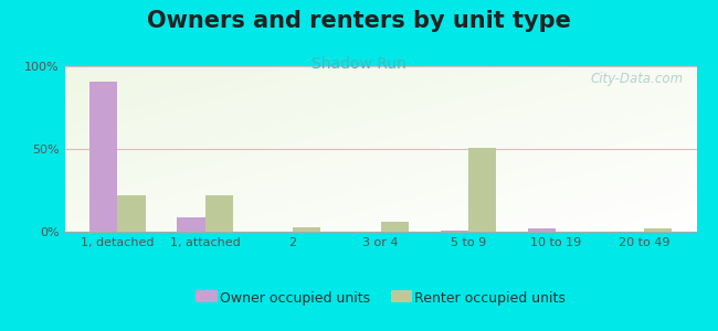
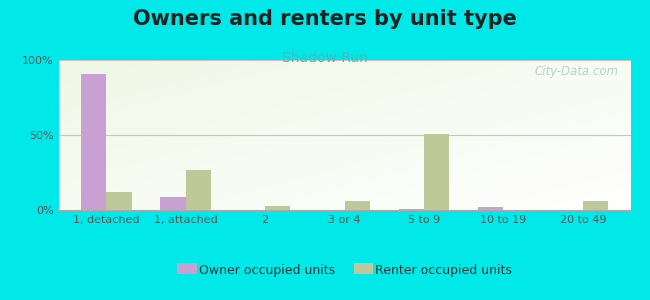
Renter occupied units/1, detached: 22% -> 12%
Renter occupied units/1, attached: 22% -> 27%
Renter occupied units/20 to 49: 2% -> 6%
